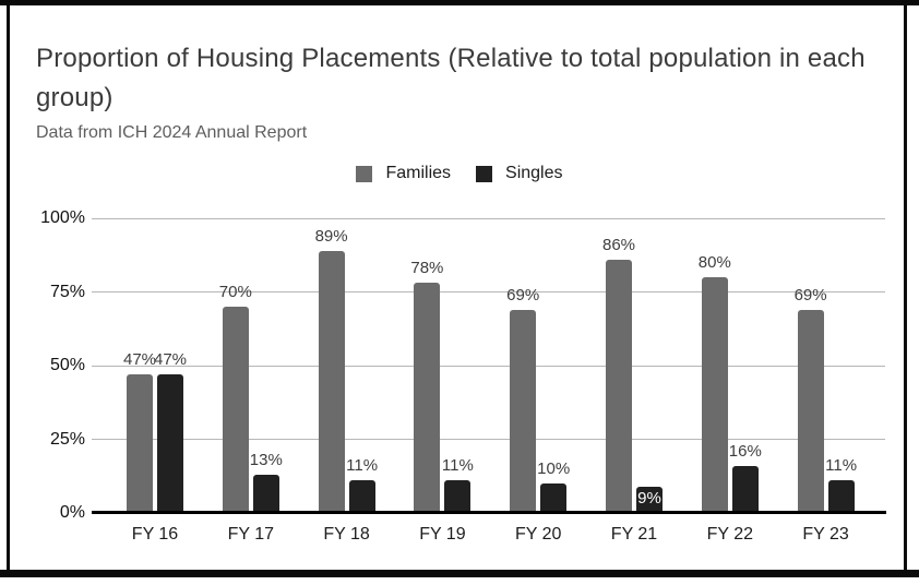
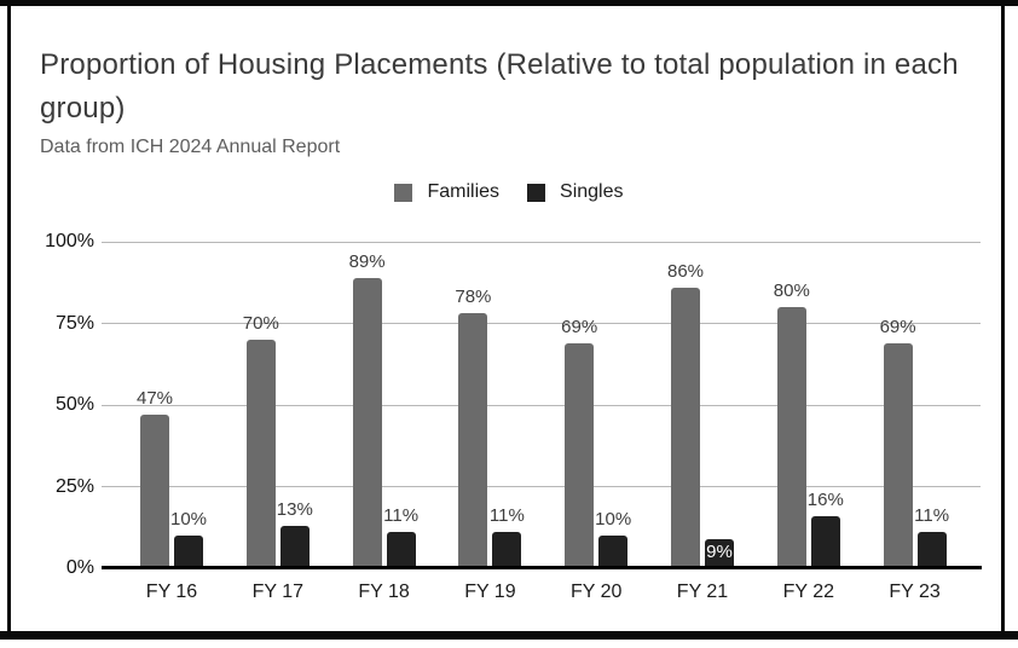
Singles/FY 16: 47% -> 10%
